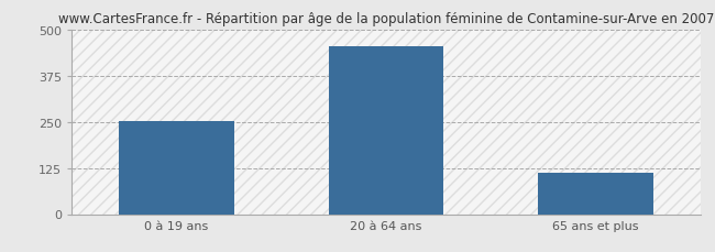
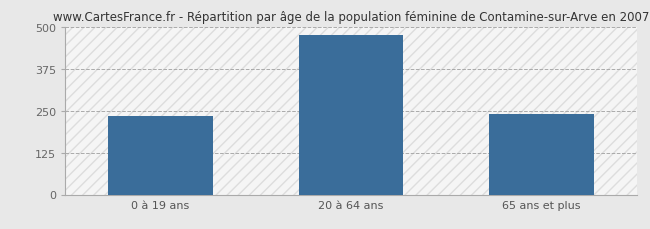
0 à 19 ans: 253 -> 235
20 à 64 ans: 453 -> 475
65 ans et plus: 113 -> 240
